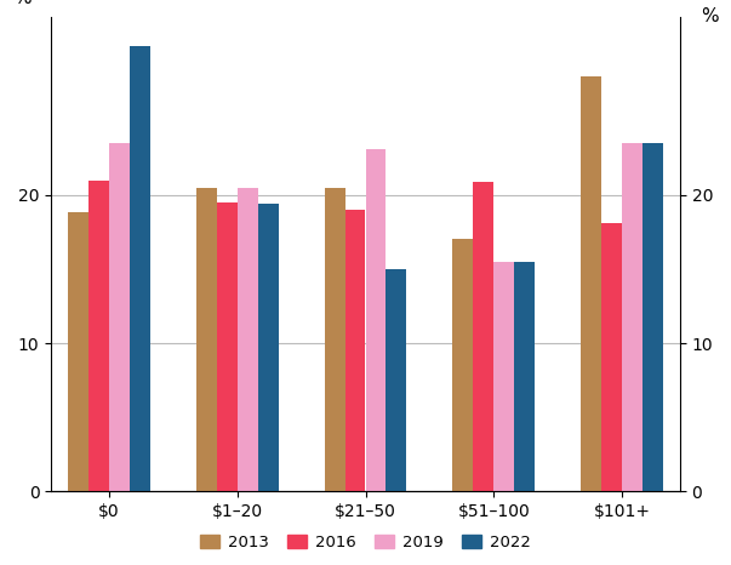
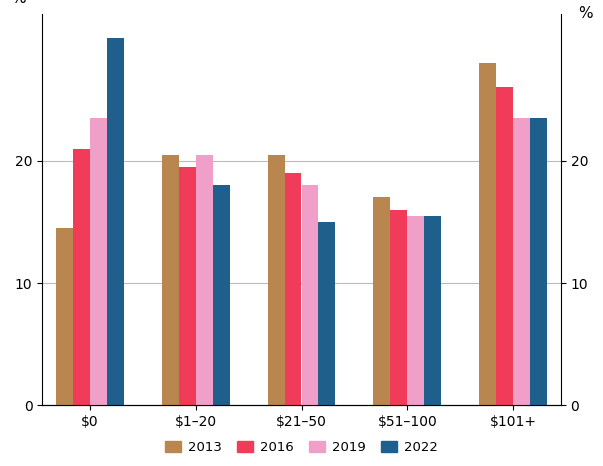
2013/$0: 18.8 -> 14.5
2022/$1–20: 19.4 -> 18.0
2019/$21–50: 23.1 -> 18.0
2016/$51–100: 20.9 -> 16.0
2016/$101+: 18.1 -> 26.0
